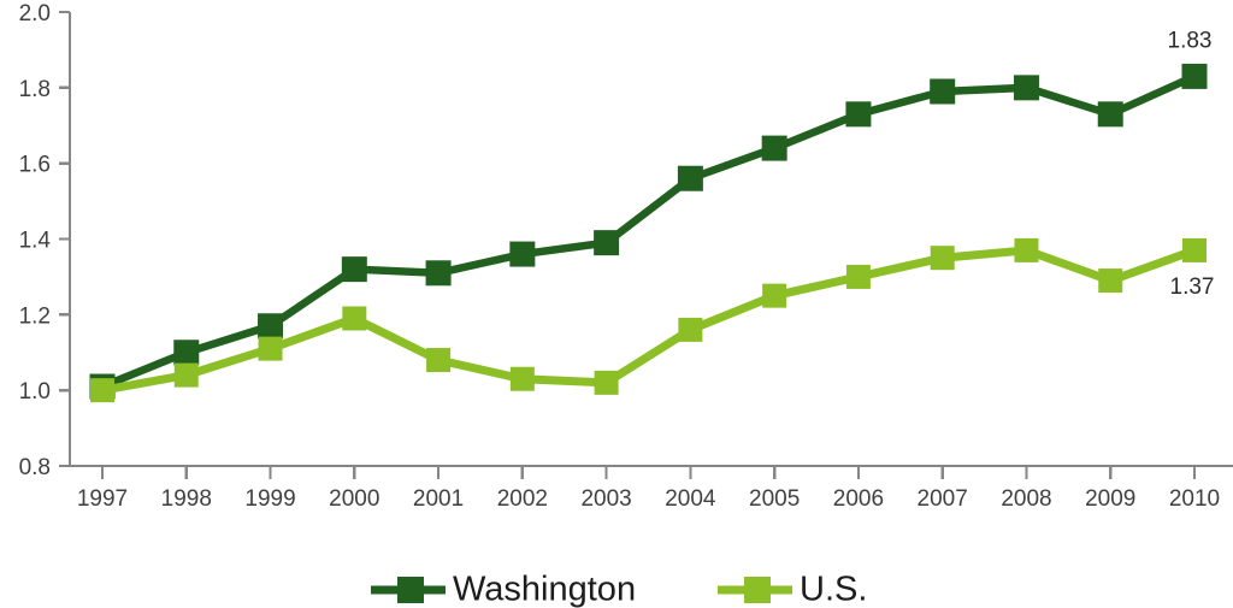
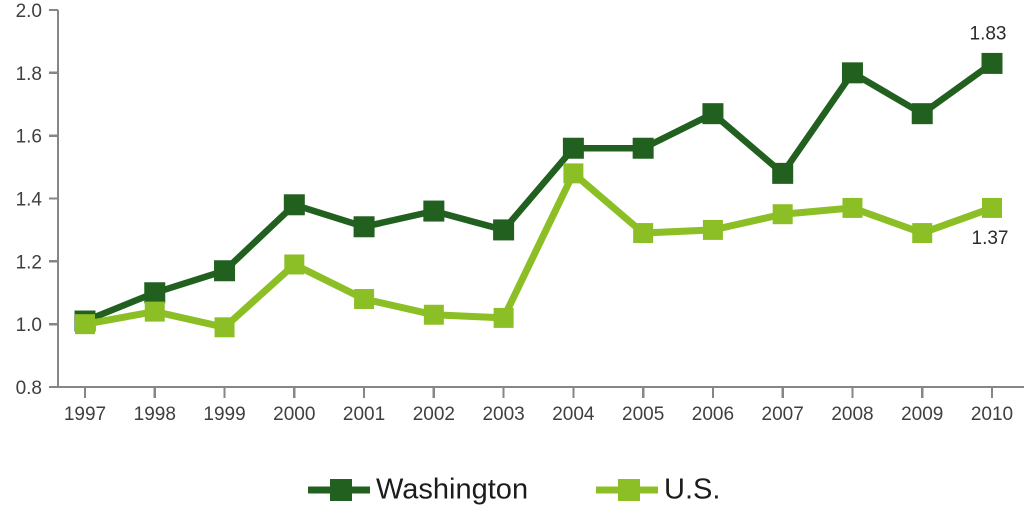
U.S./1999: 1.11 -> 0.99
Washington/2000: 1.32 -> 1.38
Washington/2003: 1.39 -> 1.30
U.S./2004: 1.16 -> 1.48
Washington/2005: 1.64 -> 1.56
U.S./2005: 1.25 -> 1.29
Washington/2006: 1.73 -> 1.67
Washington/2007: 1.79 -> 1.48
Washington/2009: 1.73 -> 1.67
